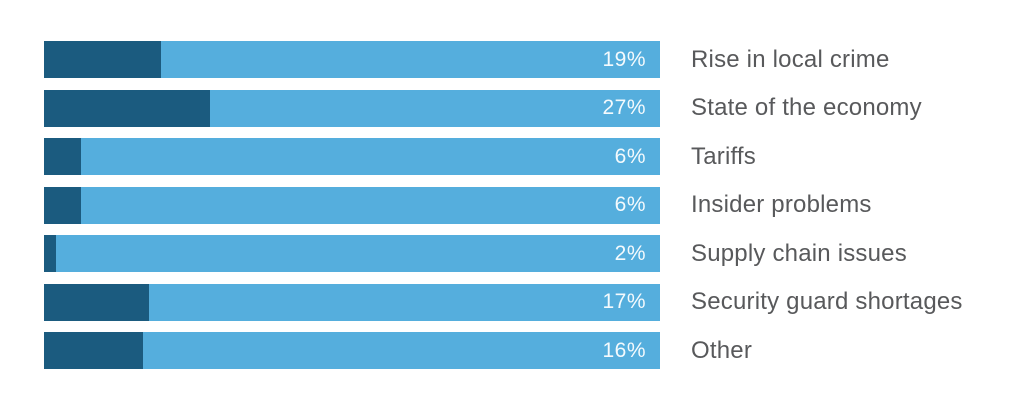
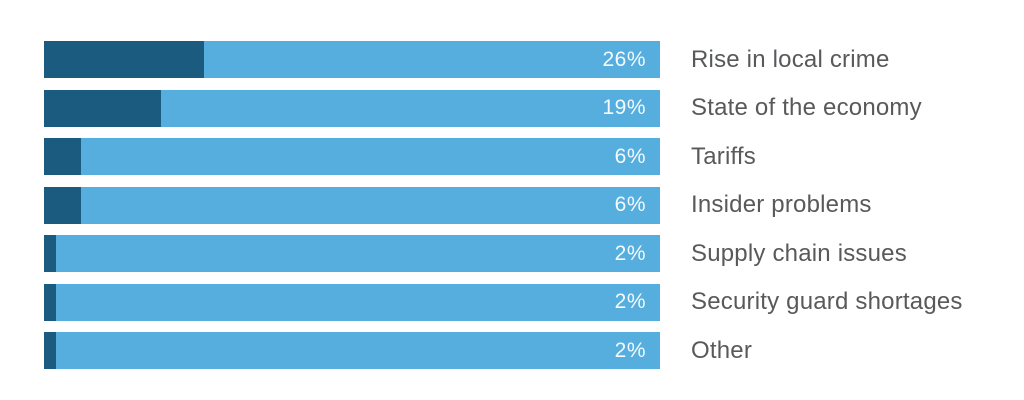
Rise in local crime: 19% -> 26%
State of the economy: 27% -> 19%
Security guard shortages: 17% -> 2%
Other: 16% -> 2%
